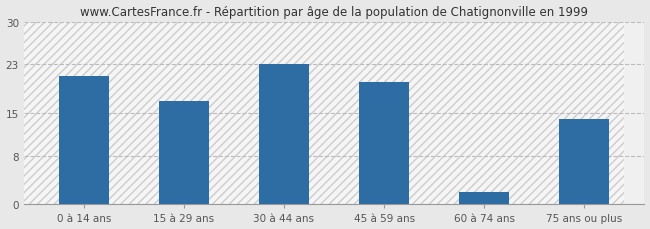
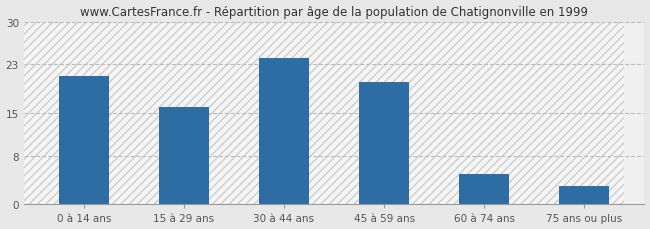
15 à 29 ans: 17 -> 16
30 à 44 ans: 23 -> 24
60 à 74 ans: 2 -> 5
75 ans ou plus: 14 -> 3
